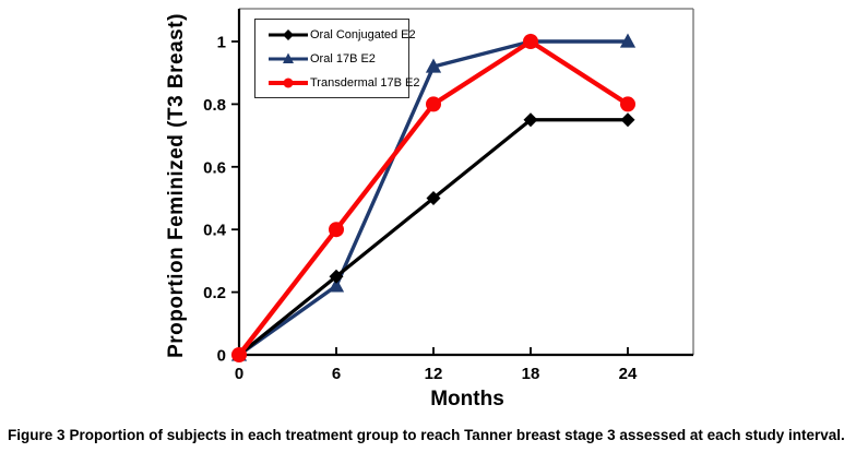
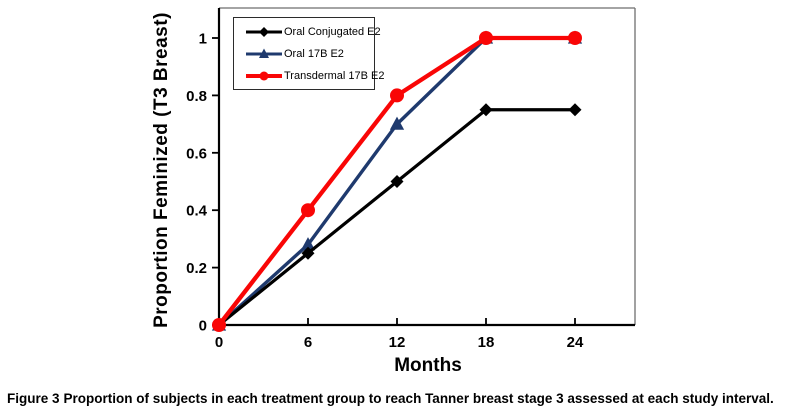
Oral 17B E2/6: 0.22 -> 0.28
Oral 17B E2/12: 0.92 -> 0.70
Transdermal 17B E2/24: 0.8 -> 1.0
